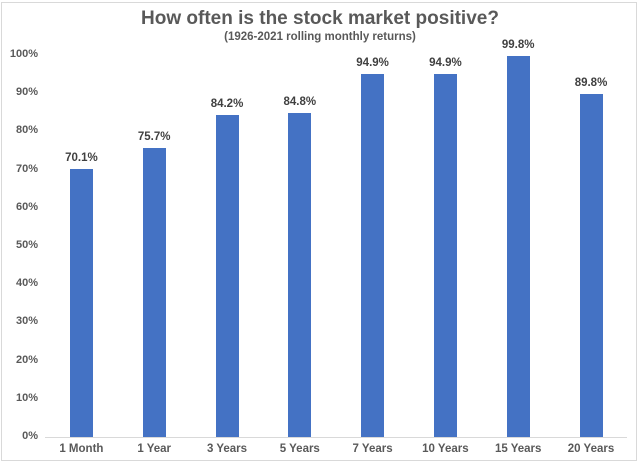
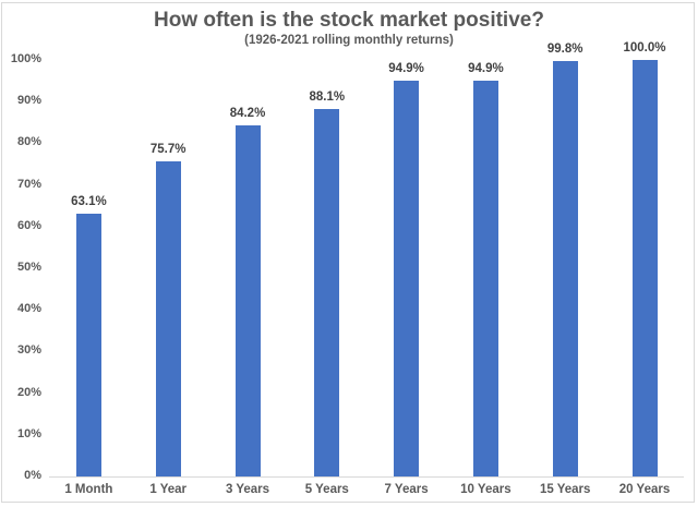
1 Month: 70.1% -> 63.1%
5 Years: 84.8% -> 88.1%
20 Years: 89.8% -> 100.0%
